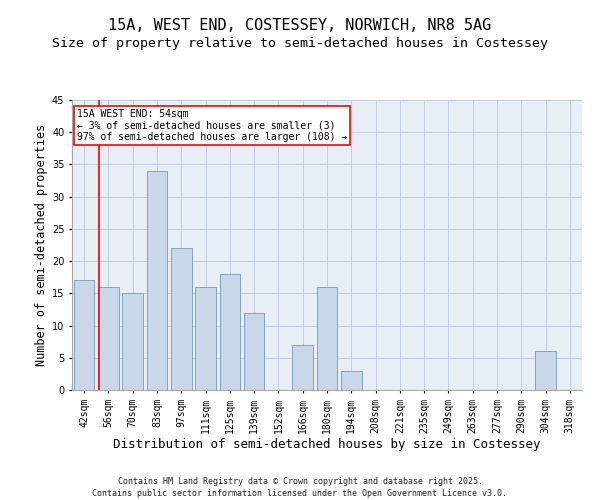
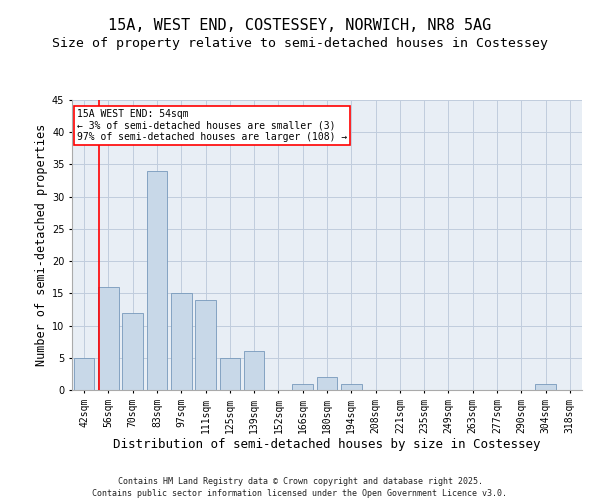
42sqm: 17 -> 5
70sqm: 15 -> 12
97sqm: 22 -> 15
111sqm: 16 -> 14
125sqm: 18 -> 5
139sqm: 12 -> 6
166sqm: 7 -> 1
180sqm: 16 -> 2
194sqm: 3 -> 1
304sqm: 6 -> 1
